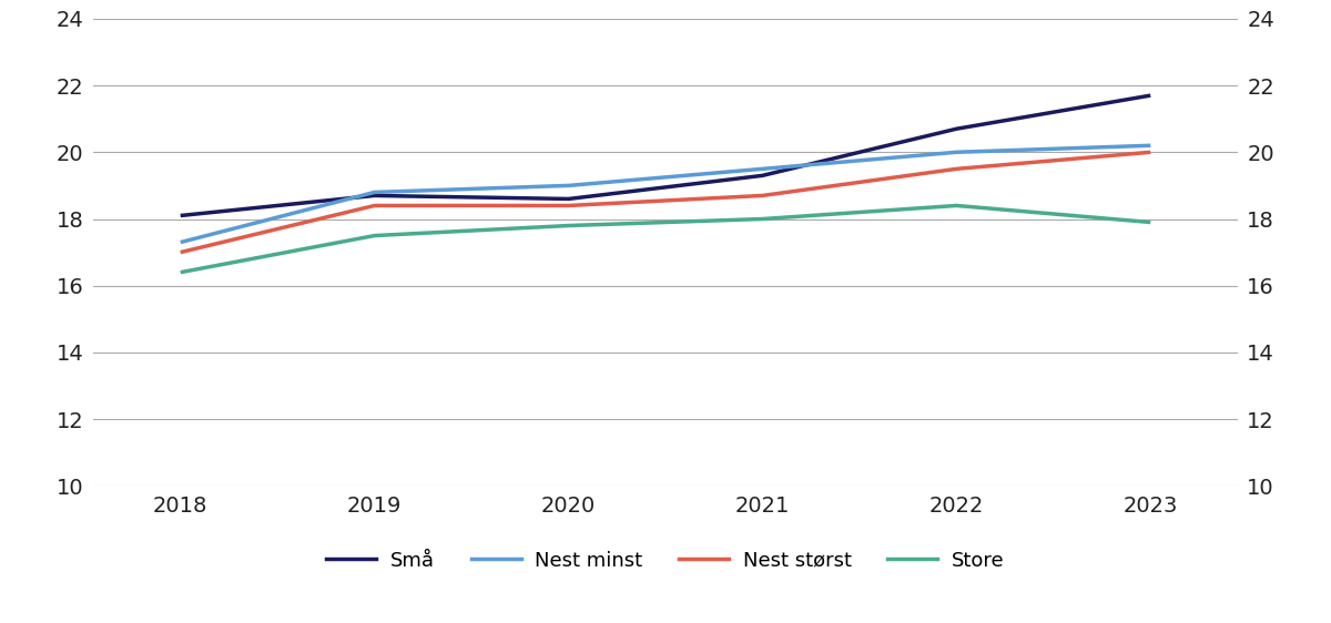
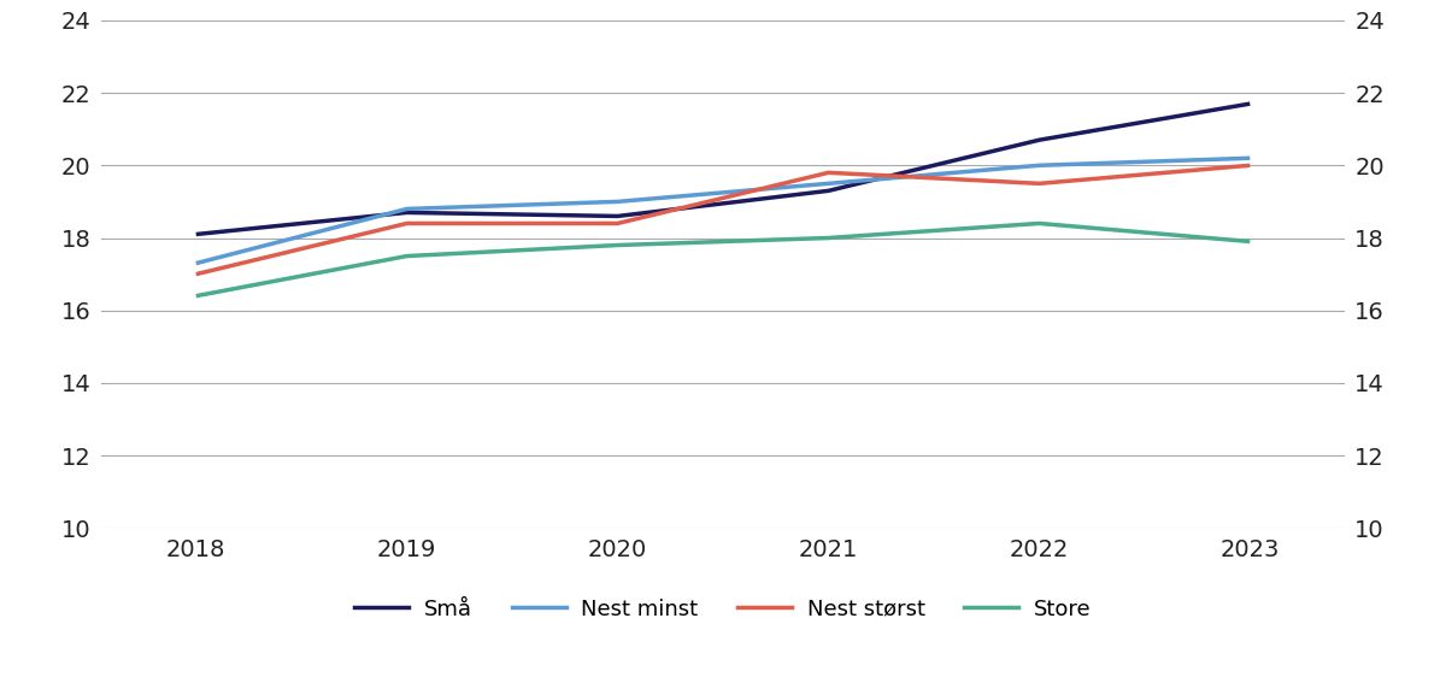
Nest størst/2021: 18.7 -> 19.8
